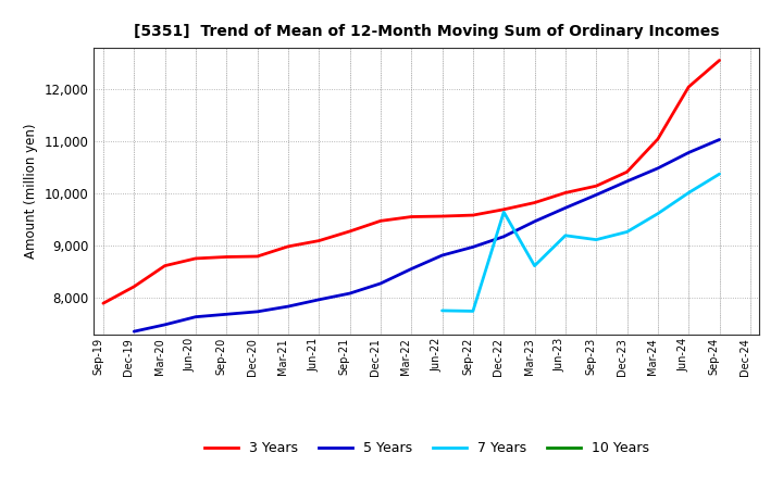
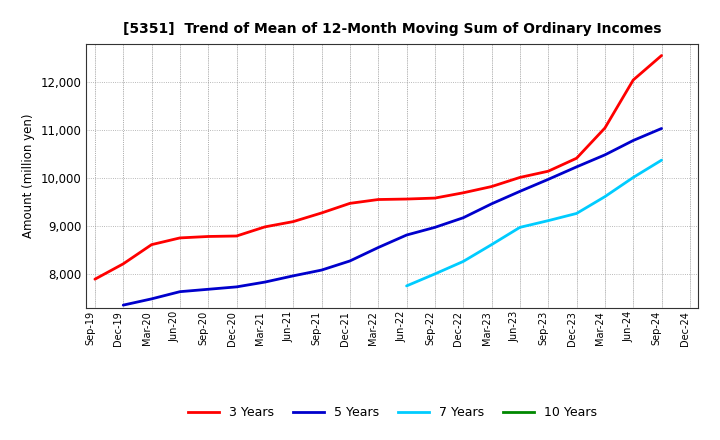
7 Years/Sep-22: 7,750 -> 8,010
7 Years/Dec-22: 9,650 -> 8,270
7 Years/Jun-23: 9,200 -> 8,980
